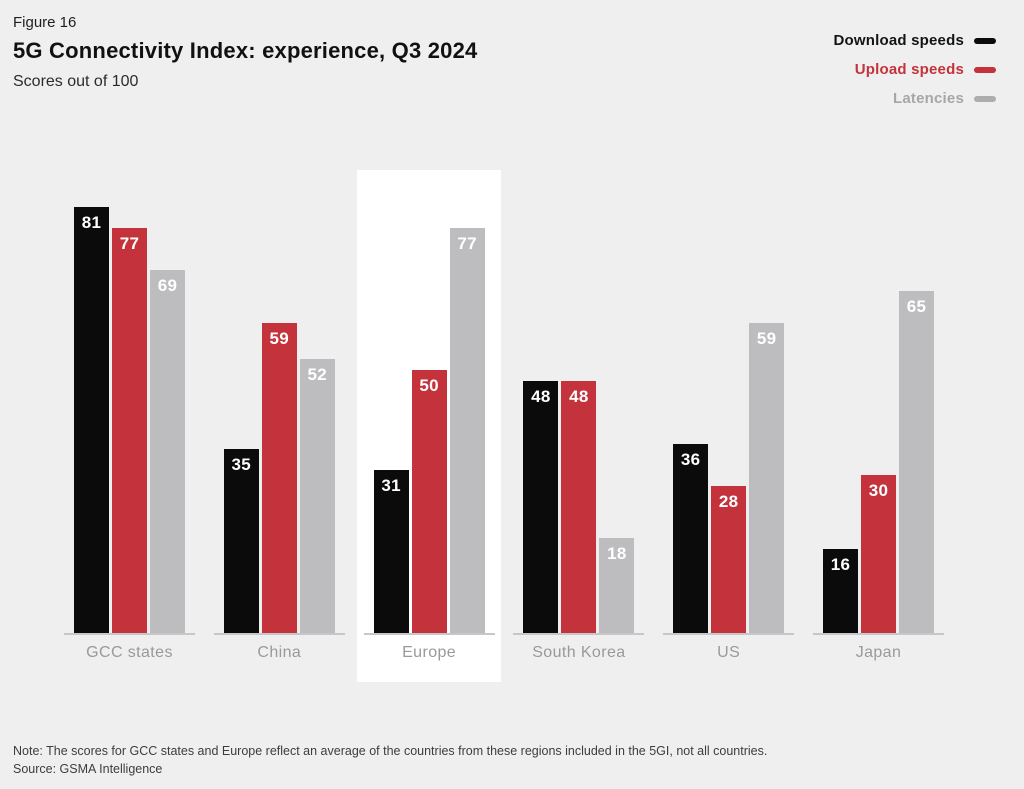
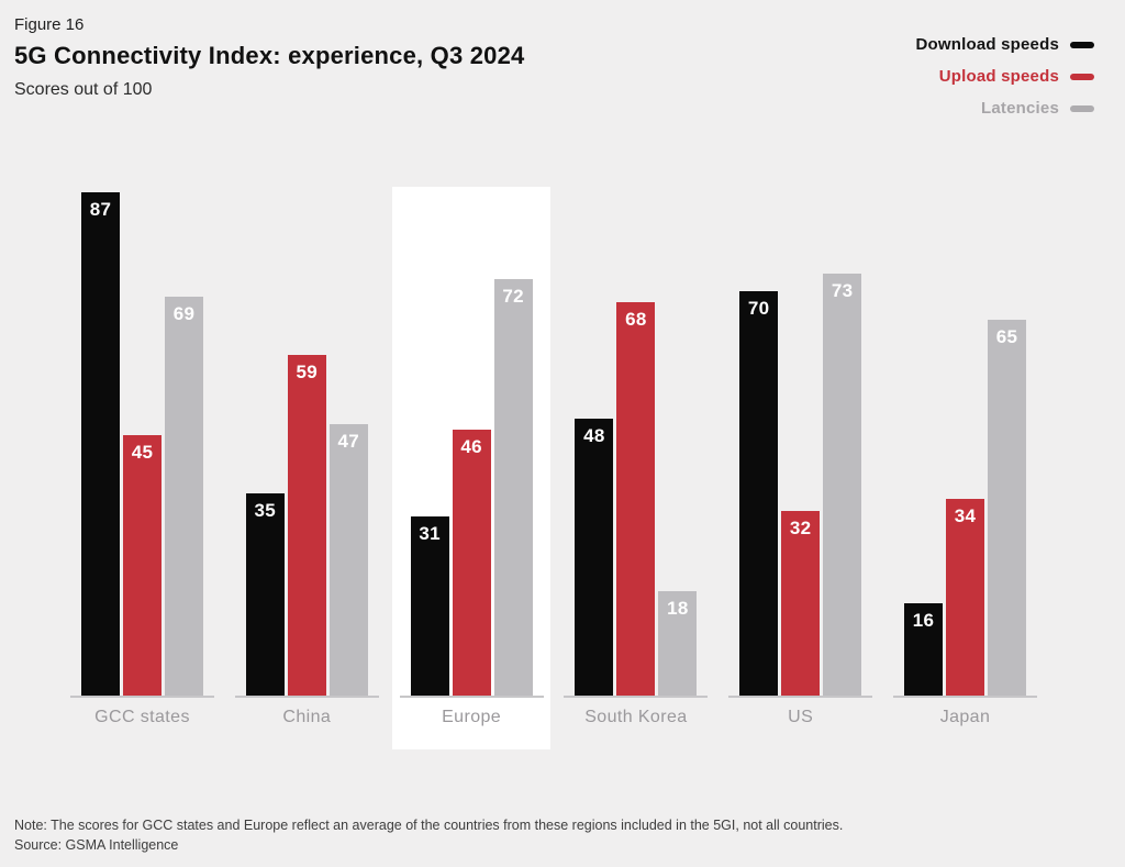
Download speeds/GCC states: 81 -> 87
Upload speeds/GCC states: 77 -> 45
Latencies/China: 52 -> 47
Upload speeds/Europe: 50 -> 46
Latencies/Europe: 77 -> 72
Upload speeds/South Korea: 48 -> 68
Download speeds/US: 36 -> 70
Upload speeds/US: 28 -> 32
Latencies/US: 59 -> 73
Upload speeds/Japan: 30 -> 34
